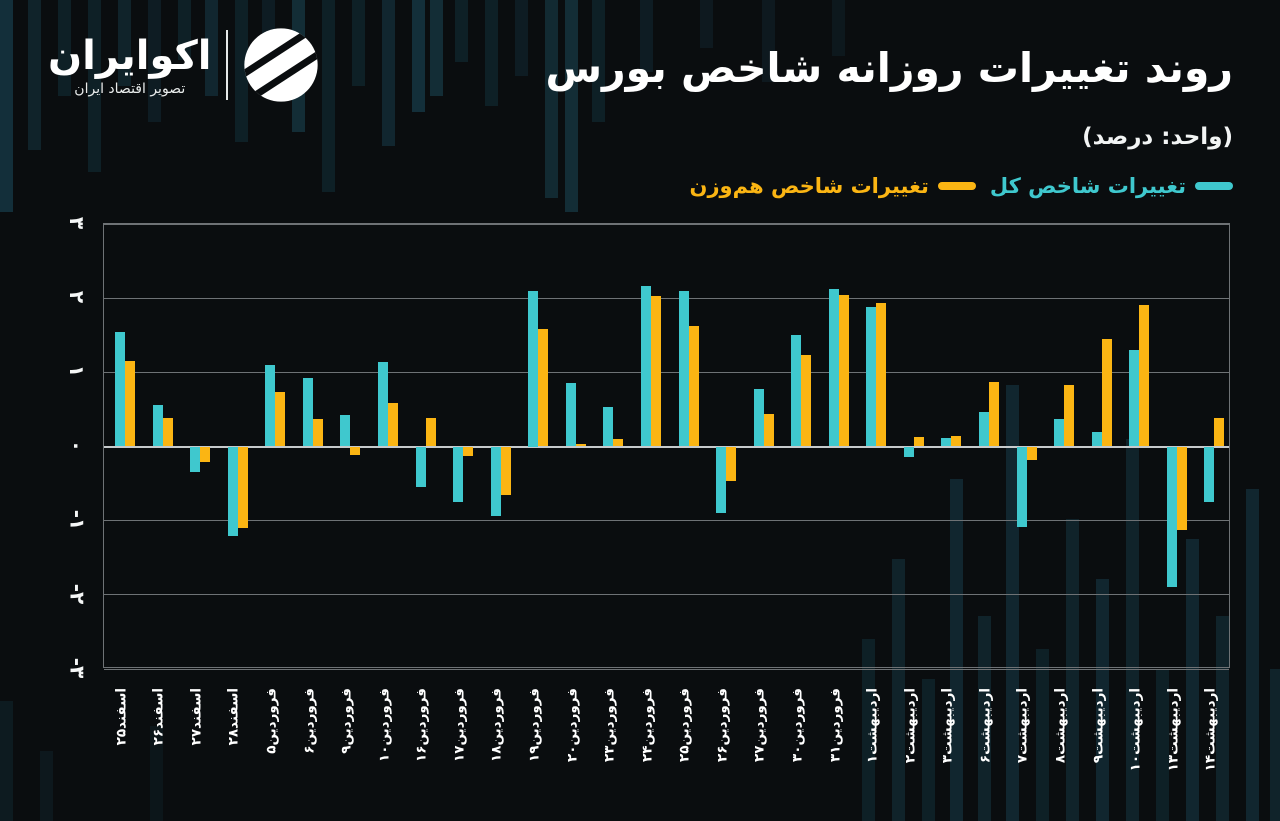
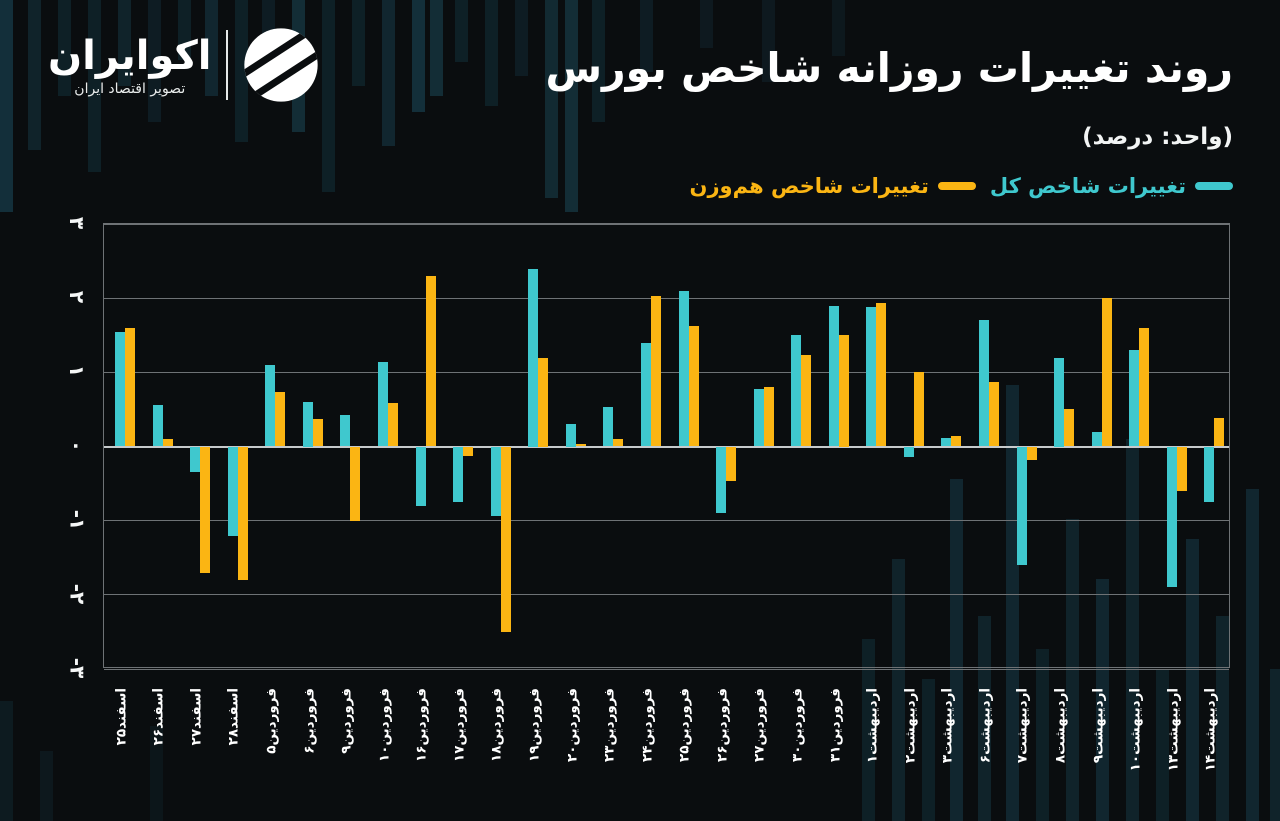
تغییرات شاخص هم‌وزن/اسفند۲۵: 1.1 -> 1.6
تغییرات شاخص هم‌وزن/اسفند۲۶: 0.4 -> 0.1
تغییرات شاخص هم‌وزن/اسفند۲۷: -0.2 -> -1.7
تغییرات شاخص هم‌وزن/اسفند۲۸: -1.1 -> -1.8
تغییرات شاخص کل/فروردین۶: 0.9 -> 0.6
تغییرات شاخص هم‌وزن/فروردین۹: -0.1 -> -1.0
تغییرات شاخص کل/فروردین۱۶: -0.5 -> -0.8
تغییرات شاخص هم‌وزن/فروردین۱۶: 0.4 -> 2.3
تغییرات شاخص هم‌وزن/فروردین۱۸: -0.7 -> -2.5
تغییرات شاخص کل/فروردین۱۹: 2.1 -> 2.4
تغییرات شاخص هم‌وزن/فروردین۱۹: 1.6 -> 1.2
تغییرات شاخص کل/فروردین۲۰: 0.8 -> 0.3
تغییرات شاخص کل/فروردین۲۴: 2.2 -> 1.4
تغییرات شاخص هم‌وزن/فروردین۲۷: 0.4 -> 0.8
تغییرات شاخص کل/فروردین۳۱: 2.1 -> 1.9
تغییرات شاخص هم‌وزن/فروردین۳۱: 2.0 -> 1.5
تغییرات شاخص هم‌وزن/اردیبهشت۲: 0.1 -> 1.0
تغییرات شاخص کل/اردیبهشت۶: 0.5 -> 1.7
تغییرات شاخص کل/اردیبهشت۷: -1.1 -> -1.6
تغییرات شاخص کل/اردیبهشت۸: 0.4 -> 1.2
تغییرات شاخص هم‌وزن/اردیبهشت۸: 0.8 -> 0.5
تغییرات شاخص هم‌وزن/اردیبهشت۹: 1.4 -> 2.0
تغییرات شاخص هم‌وزن/اردیبهشت۱۰: 1.9 -> 1.6
تغییرات شاخص هم‌وزن/اردیبهشت۱۳: -1.1 -> -0.6
